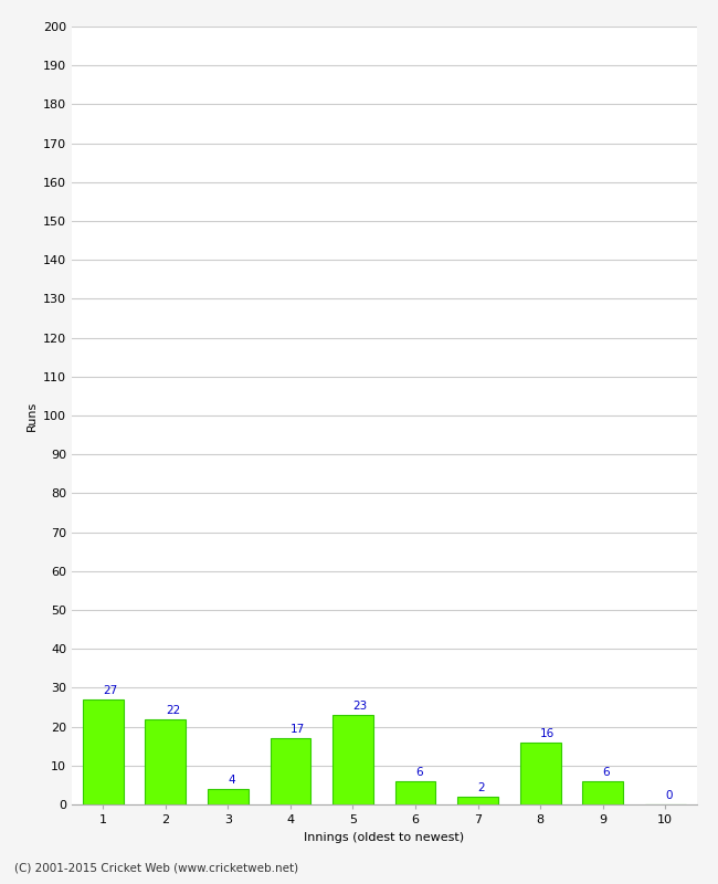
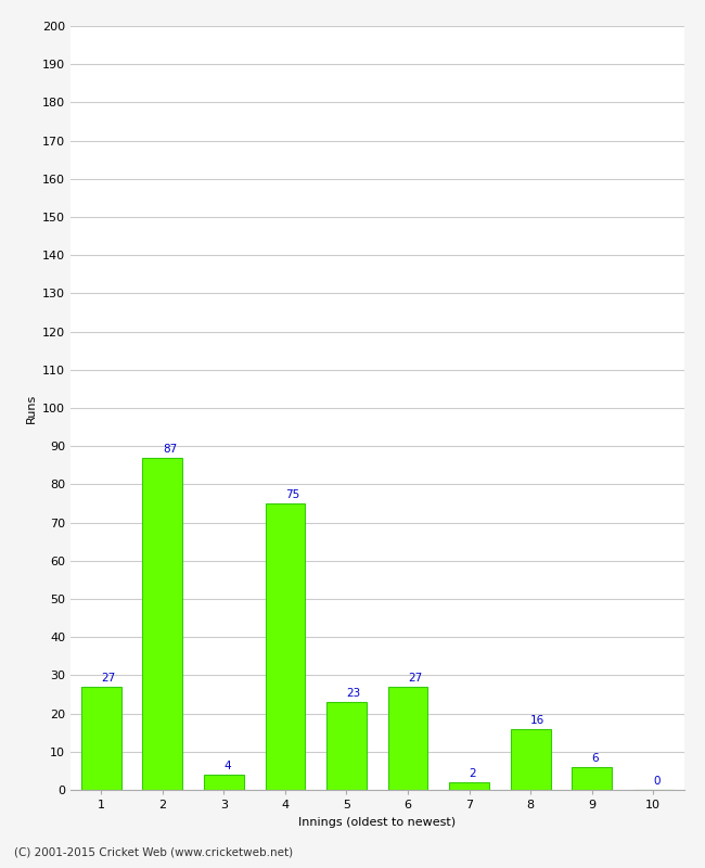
2: 22 -> 87
4: 17 -> 75
6: 6 -> 27
